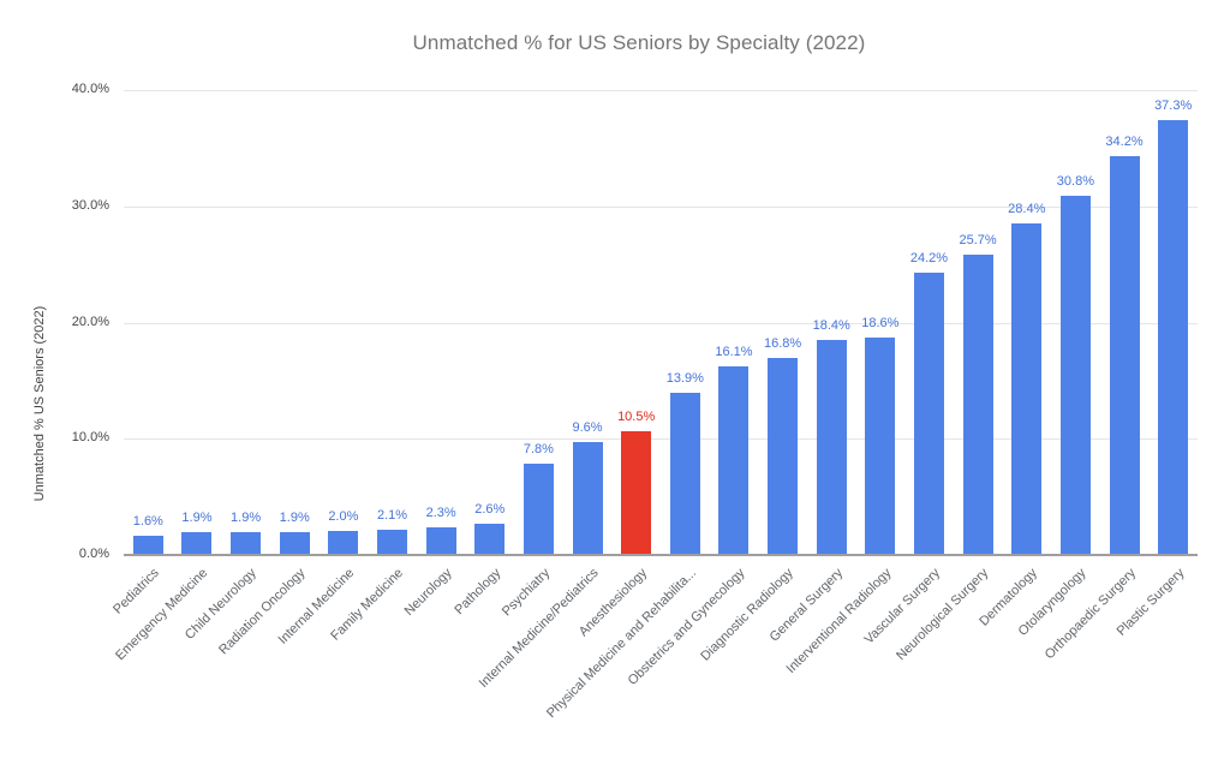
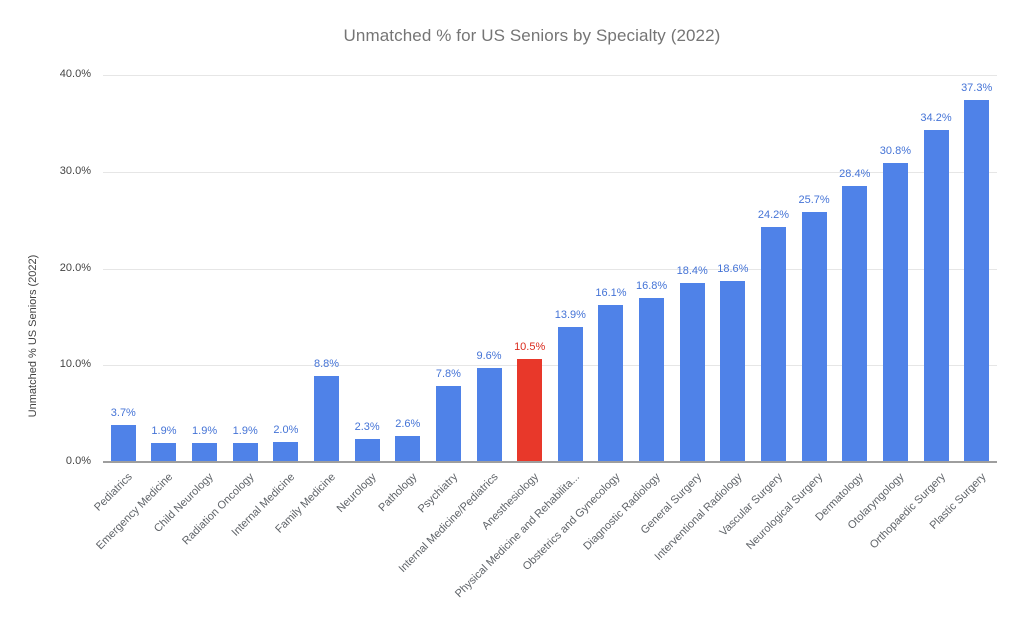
Pediatrics: 1.6% -> 3.7%
Family Medicine: 2.1% -> 8.8%
